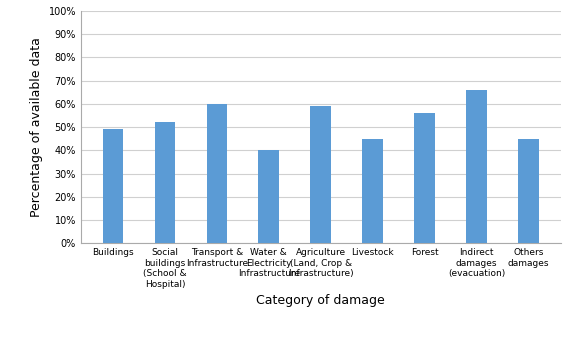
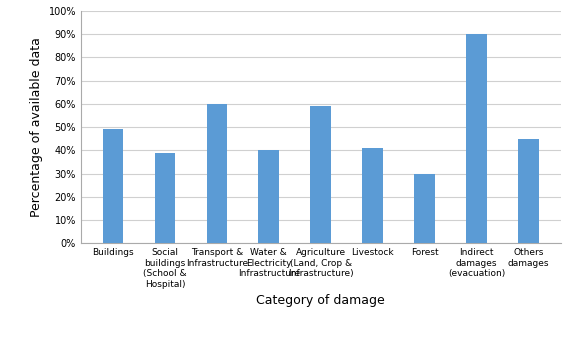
Social buildings (School & Hospital): 52% -> 39%
Livestock: 45% -> 41%
Forest: 56% -> 30%
Indirect damages (evacuation): 66% -> 90%
